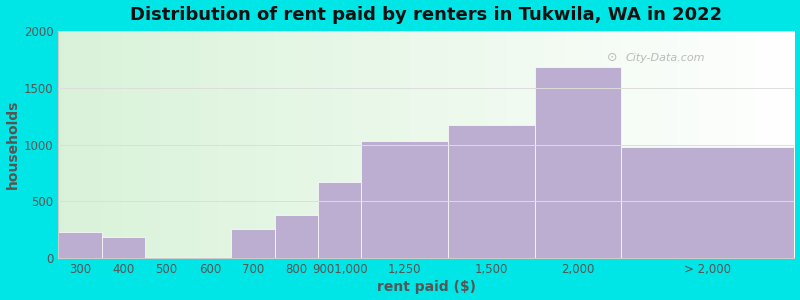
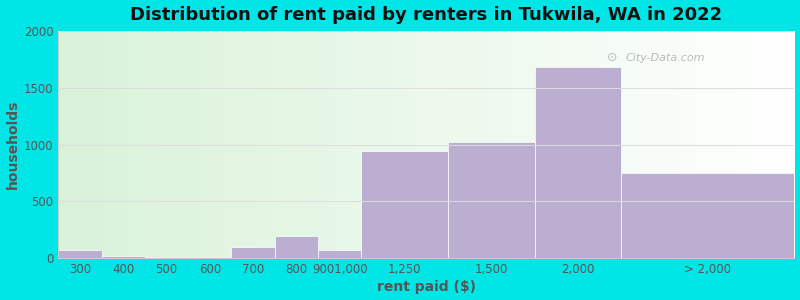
300: 230 -> 80
400: 190 -> 20
700: 260 -> 100
800: 380 -> 200
9001,000: 670 -> 80
1,250: 1030 -> 940
1,500: 1170 -> 1020
> 2,000: 980 -> 750
